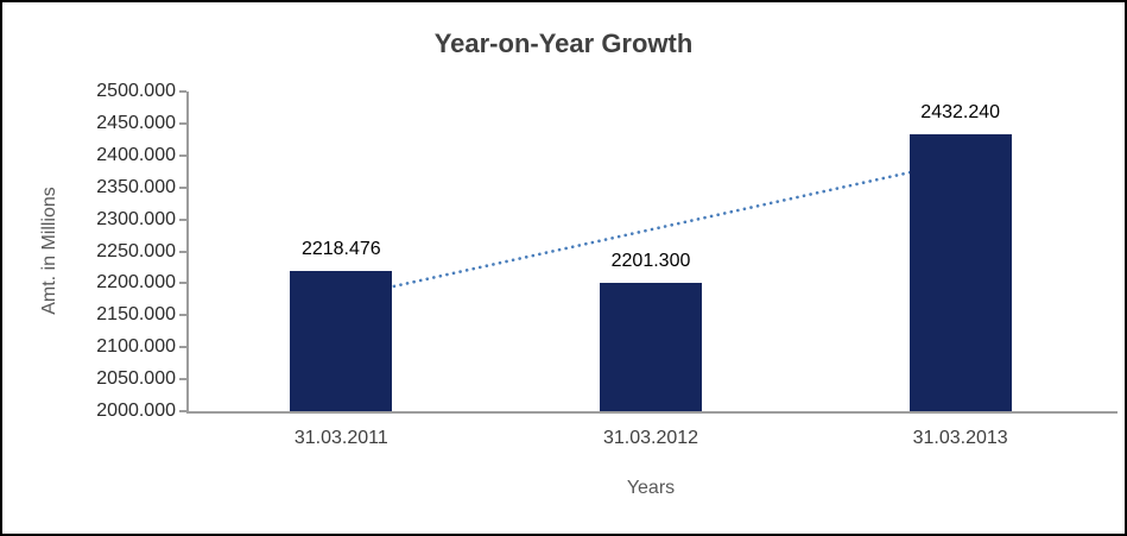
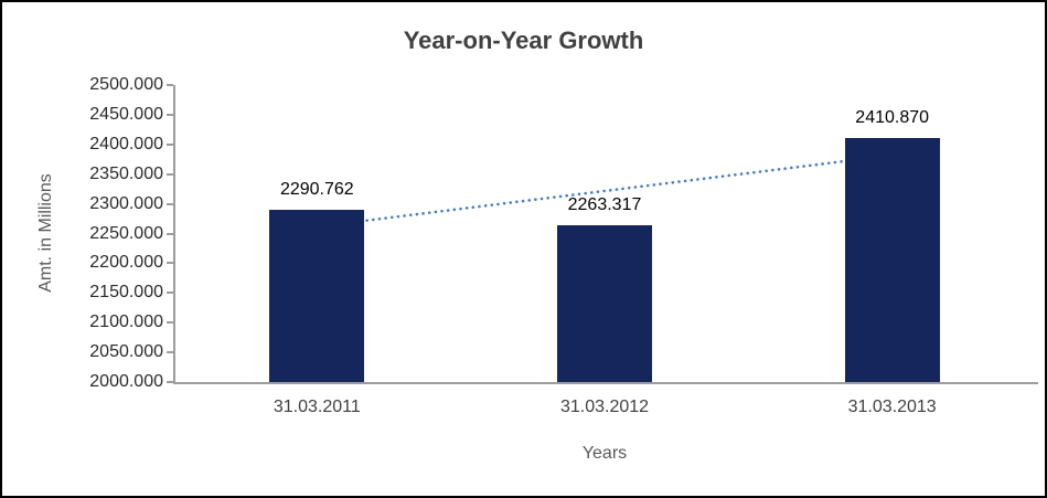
31.03.2011: 2218.476 -> 2290.762
31.03.2012: 2201.300 -> 2263.317
31.03.2013: 2432.240 -> 2410.870
